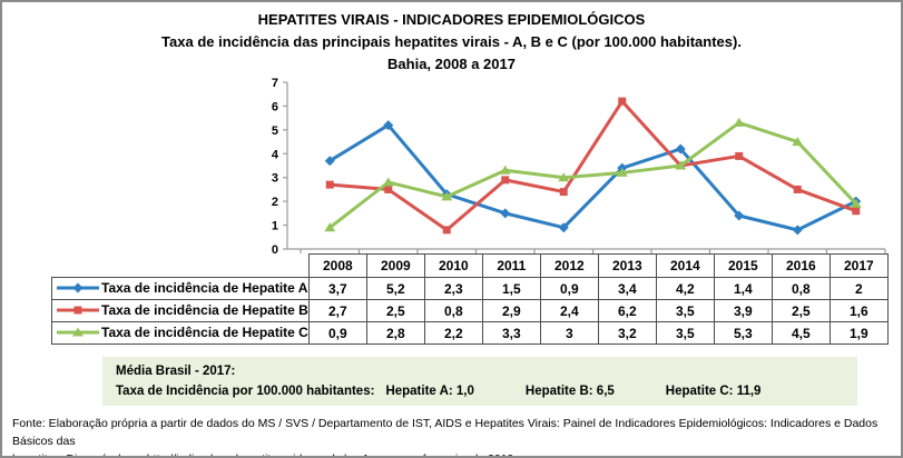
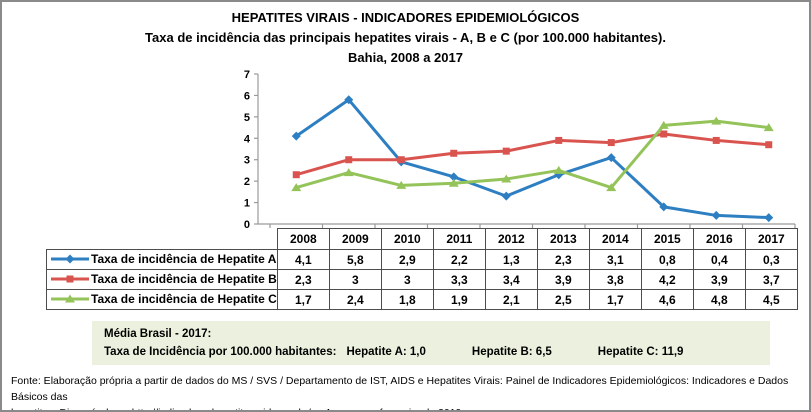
Taxa de incidência de Hepatite A/2008: 3,7 -> 4,1
Taxa de incidência de Hepatite B/2008: 2,7 -> 2,3
Taxa de incidência de Hepatite C/2008: 0,9 -> 1,7
Taxa de incidência de Hepatite A/2009: 5,2 -> 5,8
Taxa de incidência de Hepatite B/2009: 2,5 -> 3
Taxa de incidência de Hepatite C/2009: 2,8 -> 2,4
Taxa de incidência de Hepatite A/2010: 2,3 -> 2,9
Taxa de incidência de Hepatite B/2010: 0,8 -> 3
Taxa de incidência de Hepatite C/2010: 2,2 -> 1,8
Taxa de incidência de Hepatite A/2011: 1,5 -> 2,2
Taxa de incidência de Hepatite B/2011: 2,9 -> 3,3
Taxa de incidência de Hepatite C/2011: 3,3 -> 1,9
Taxa de incidência de Hepatite A/2012: 0,9 -> 1,3
Taxa de incidência de Hepatite B/2012: 2,4 -> 3,4
Taxa de incidência de Hepatite C/2012: 3 -> 2,1
Taxa de incidência de Hepatite A/2013: 3,4 -> 2,3
Taxa de incidência de Hepatite B/2013: 6,2 -> 3,9
Taxa de incidência de Hepatite C/2013: 3,2 -> 2,5
Taxa de incidência de Hepatite A/2014: 4,2 -> 3,1
Taxa de incidência de Hepatite B/2014: 3,5 -> 3,8
Taxa de incidência de Hepatite C/2014: 3,5 -> 1,7
Taxa de incidência de Hepatite A/2015: 1,4 -> 0,8
Taxa de incidência de Hepatite B/2015: 3,9 -> 4,2
Taxa de incidência de Hepatite C/2015: 5,3 -> 4,6
Taxa de incidência de Hepatite A/2016: 0,8 -> 0,4
Taxa de incidência de Hepatite B/2016: 2,5 -> 3,9
Taxa de incidência de Hepatite C/2016: 4,5 -> 4,8
Taxa de incidência de Hepatite A/2017: 2 -> 0,3
Taxa de incidência de Hepatite B/2017: 1,6 -> 3,7
Taxa de incidência de Hepatite C/2017: 1,9 -> 4,5
